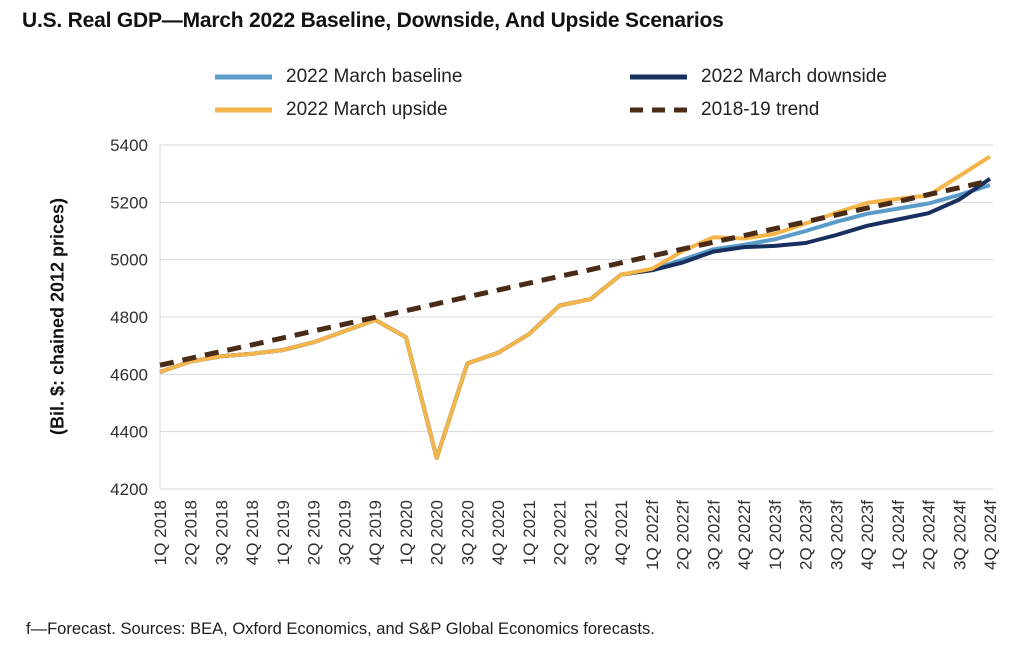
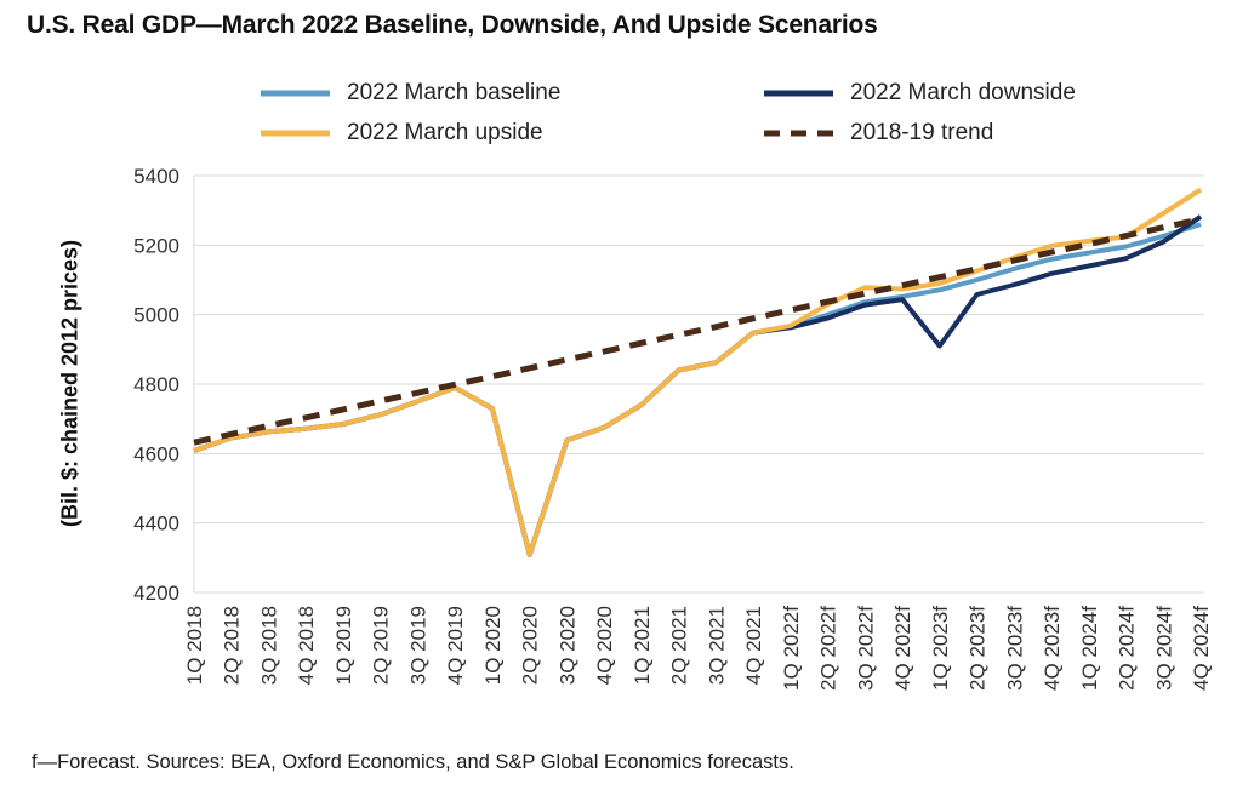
2022 March downside/1Q 2023f: 5050 -> 4910
